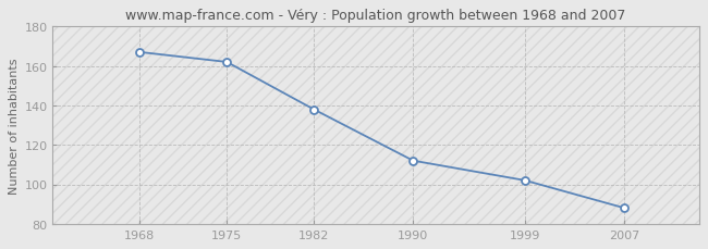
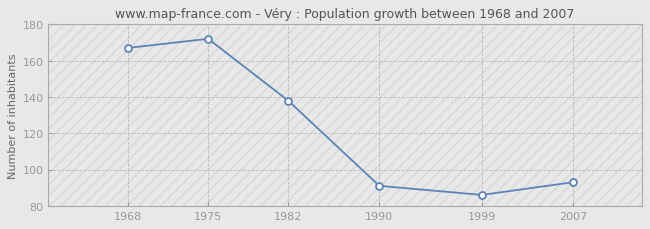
1975: 162 -> 172
1990: 112 -> 91
1999: 102 -> 86
2007: 88 -> 93
